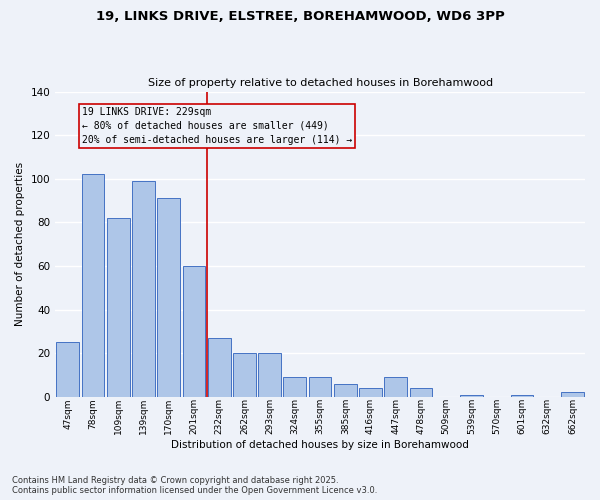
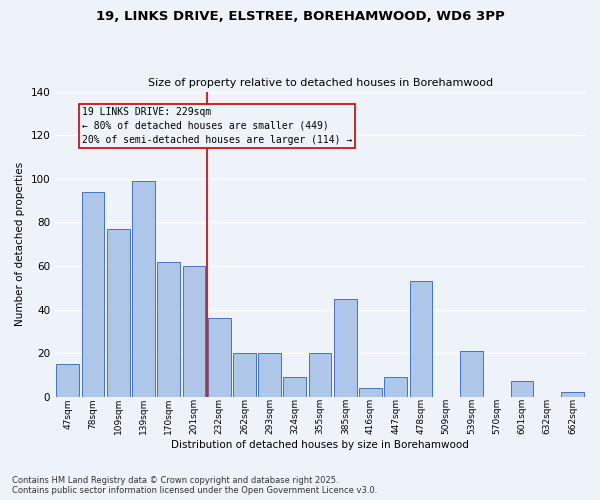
47sqm: 25 -> 15
78sqm: 102 -> 94
109sqm: 82 -> 77
170sqm: 91 -> 62
232sqm: 27 -> 36
355sqm: 9 -> 20
385sqm: 6 -> 45
478sqm: 4 -> 53
539sqm: 1 -> 21
601sqm: 1 -> 7
